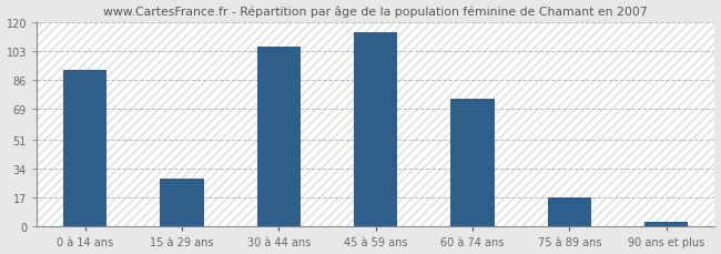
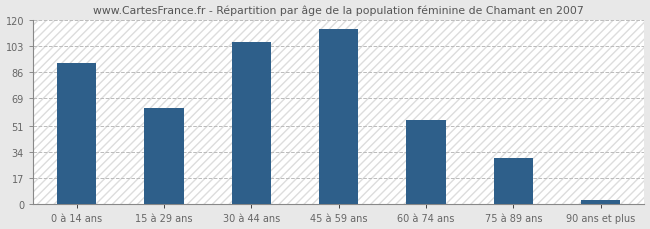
15 à 29 ans: 28 -> 63
60 à 74 ans: 75 -> 55
75 à 89 ans: 17 -> 30
